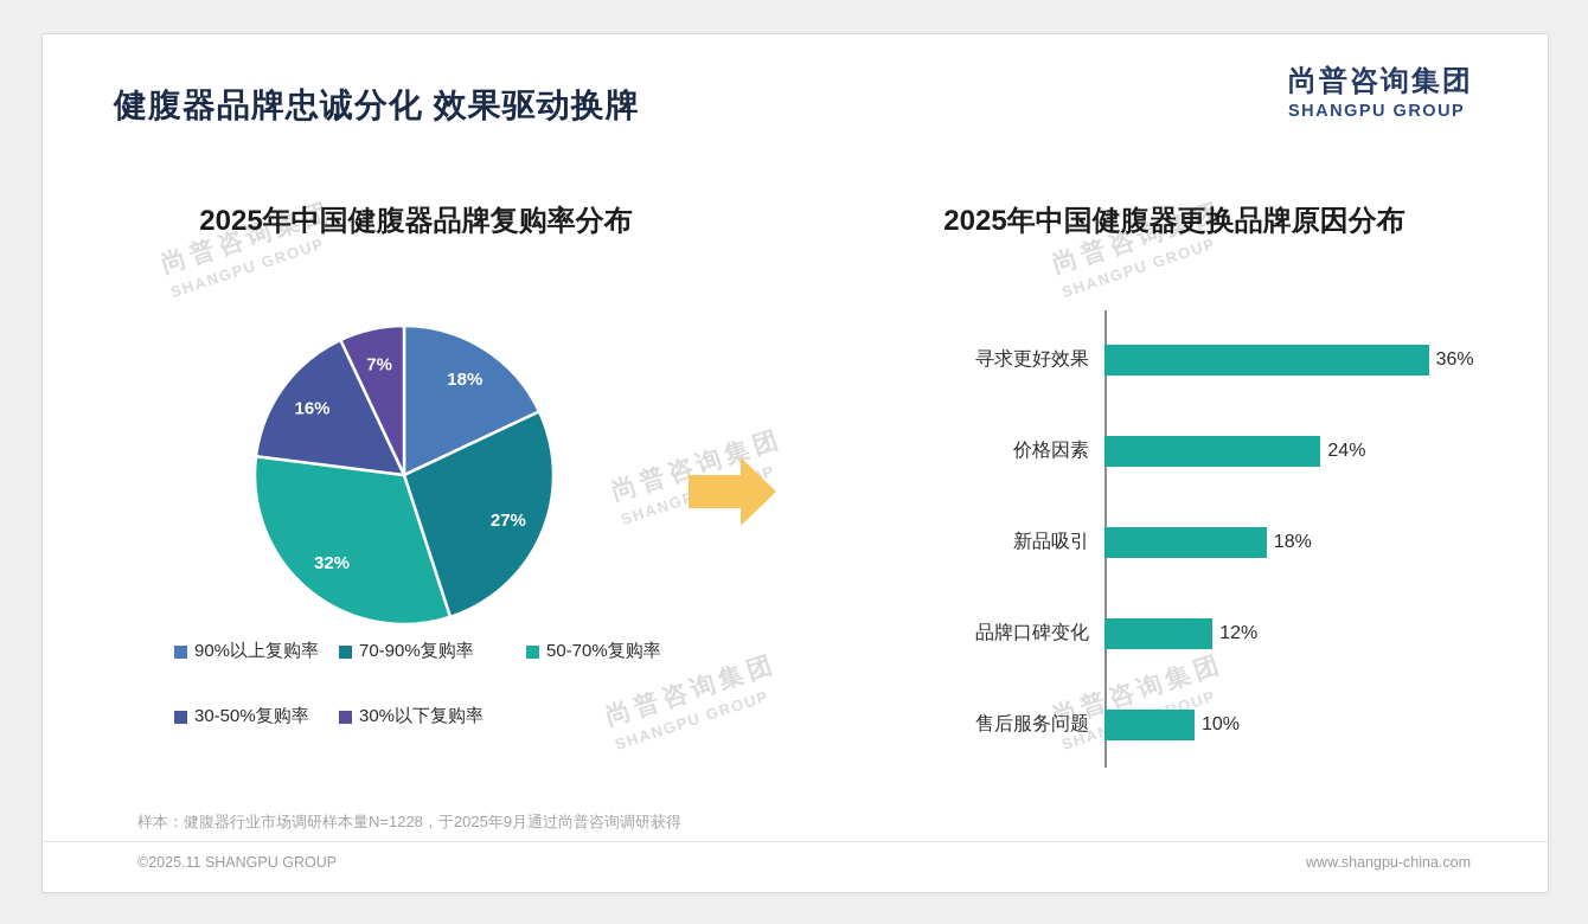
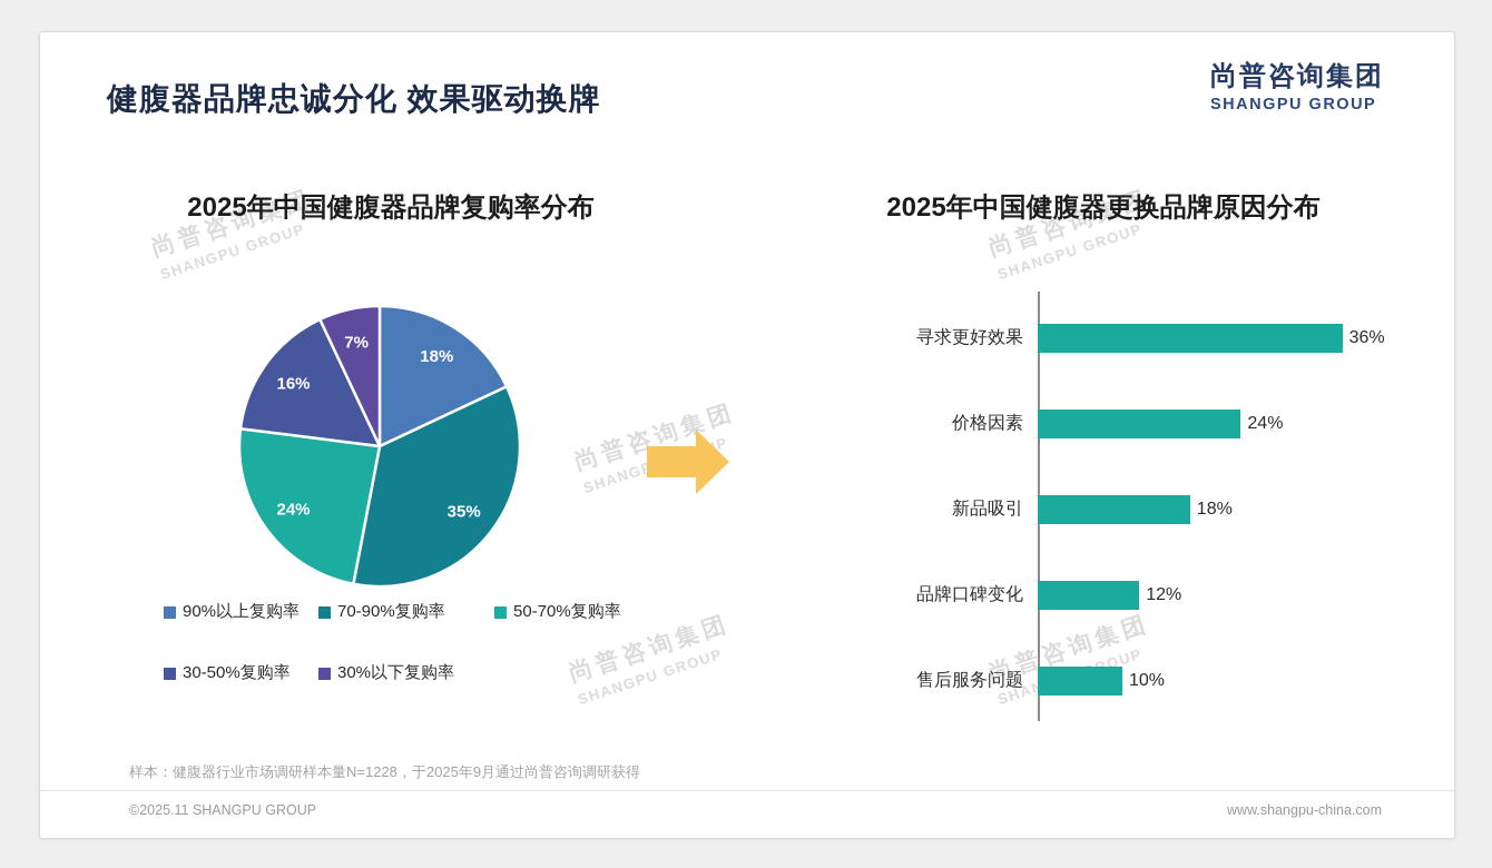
2025年中国健腹器品牌复购率分布/70-90%复购率: 27% -> 35%
2025年中国健腹器品牌复购率分布/50-70%复购率: 32% -> 24%
